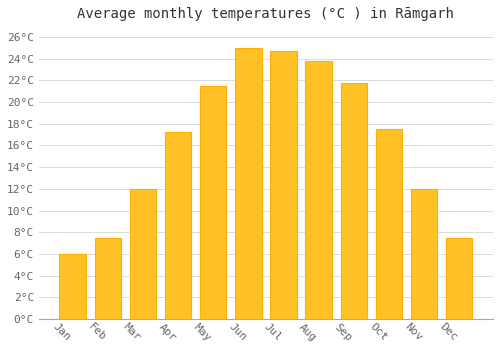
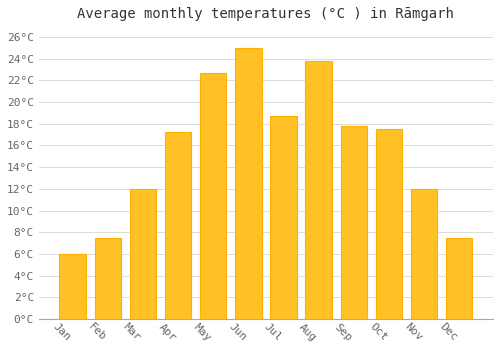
May: 21.5°C -> 22.7°C
Jul: 24.7°C -> 18.7°C
Sep: 21.8°C -> 17.8°C
